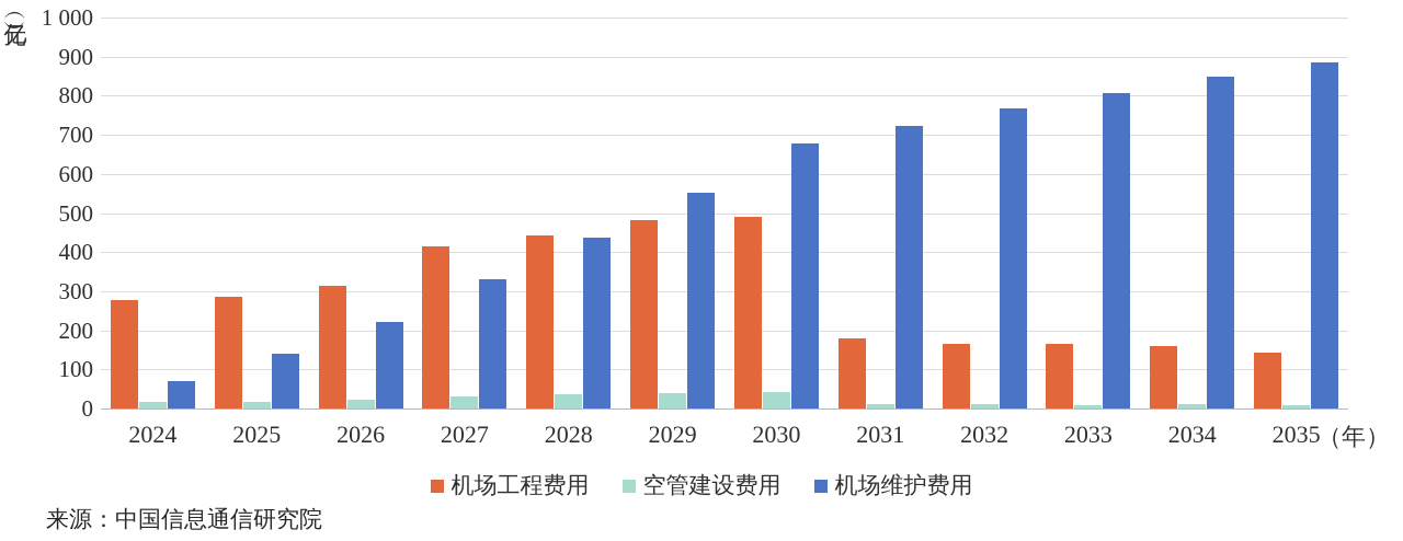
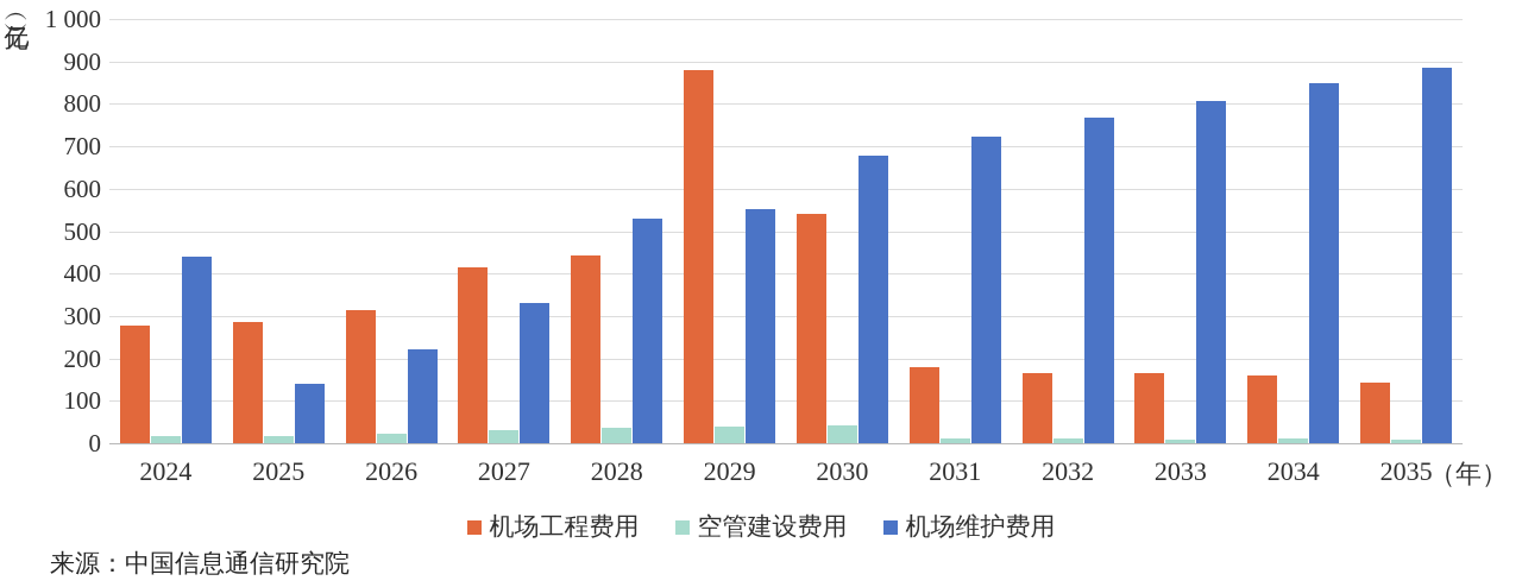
机场维护费用/2024: 70 -> 440
机场维护费用/2028: 440 -> 530
机场工程费用/2029: 480 -> 880
机场工程费用/2030: 490 -> 540
